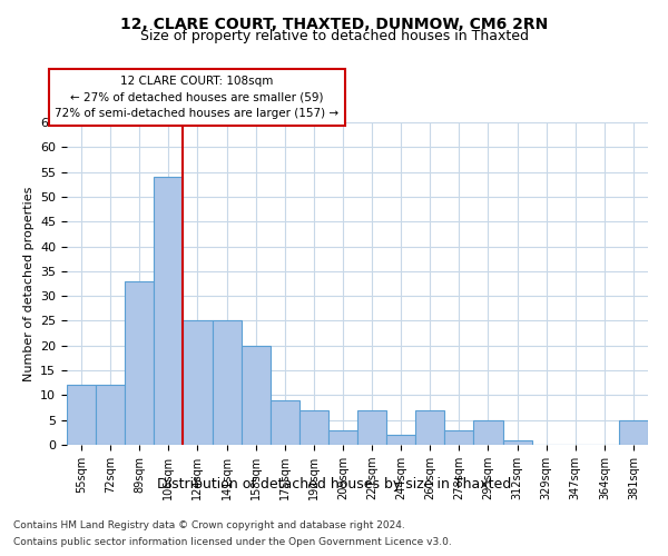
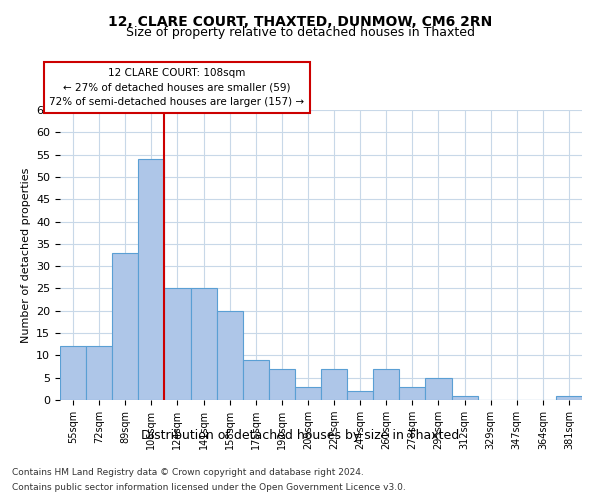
381sqm: 5 -> 1
